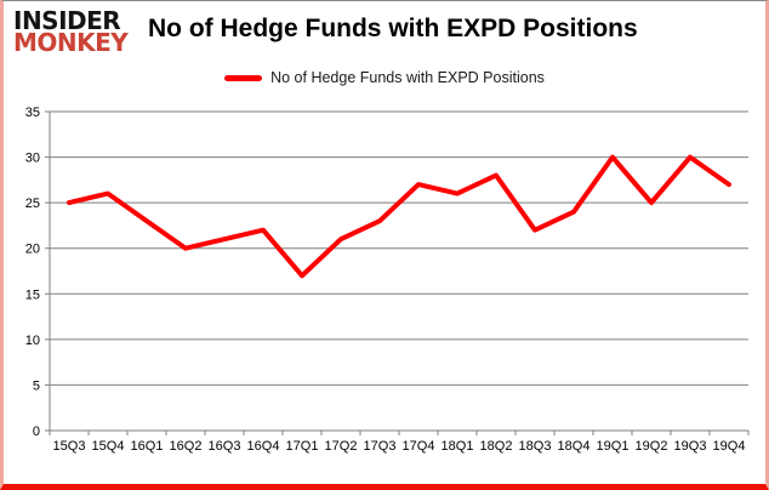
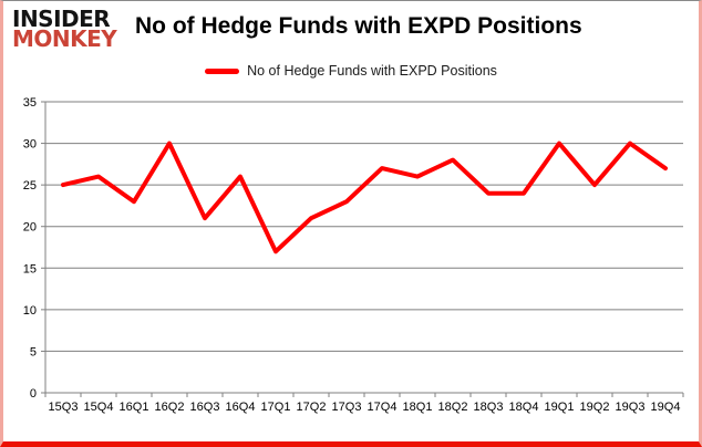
16Q2: 20 -> 30
16Q4: 22 -> 26
18Q3: 22 -> 24
